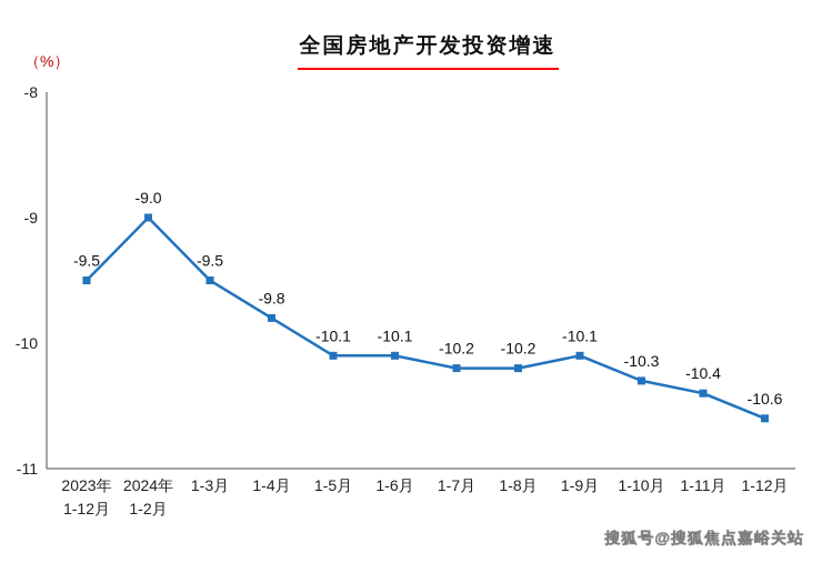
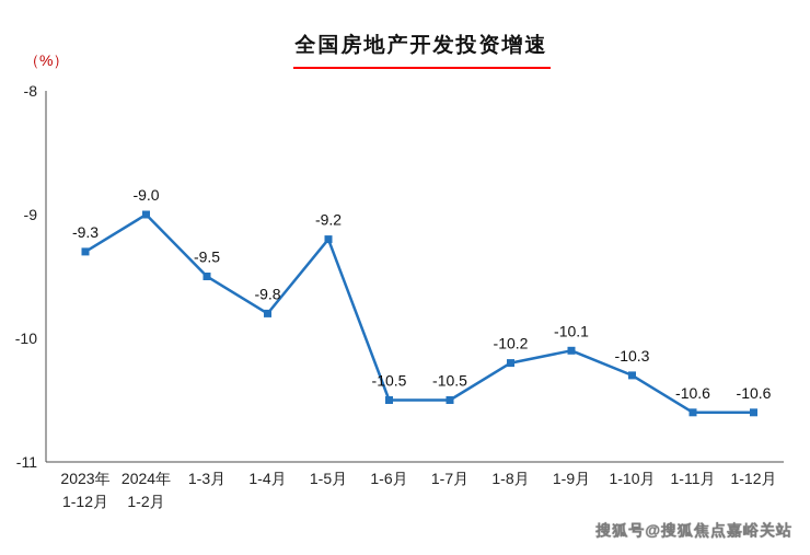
2023年 1-12月: -9.5 -> -9.3
1-5月: -10.1 -> -9.2
1-6月: -10.1 -> -10.5
1-7月: -10.2 -> -10.5
1-11月: -10.4 -> -10.6
